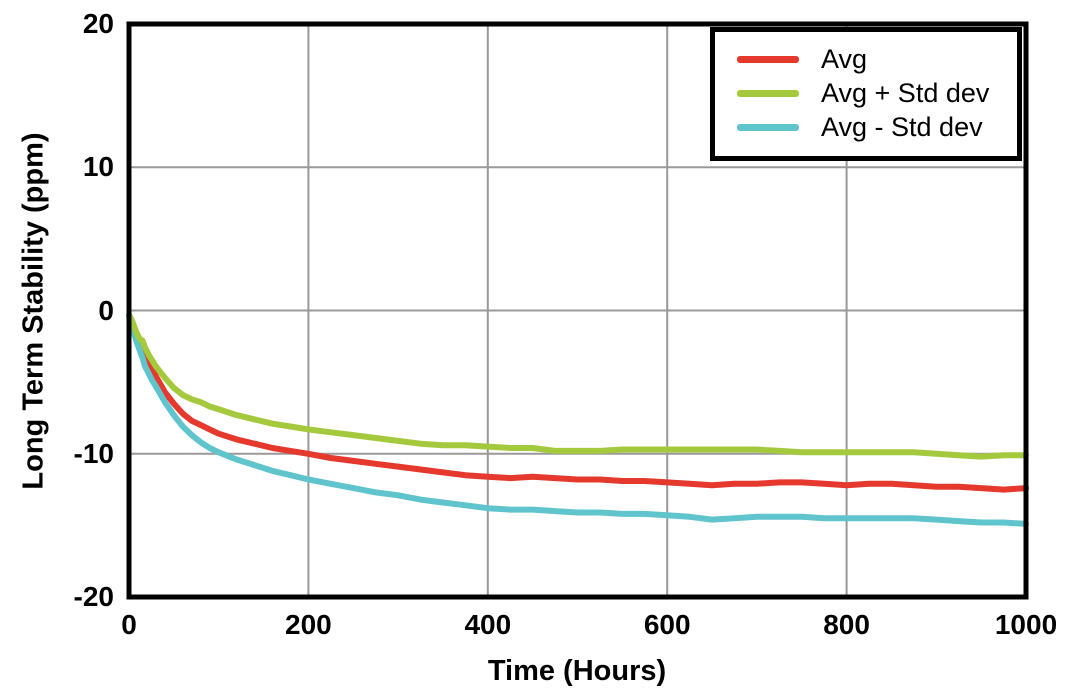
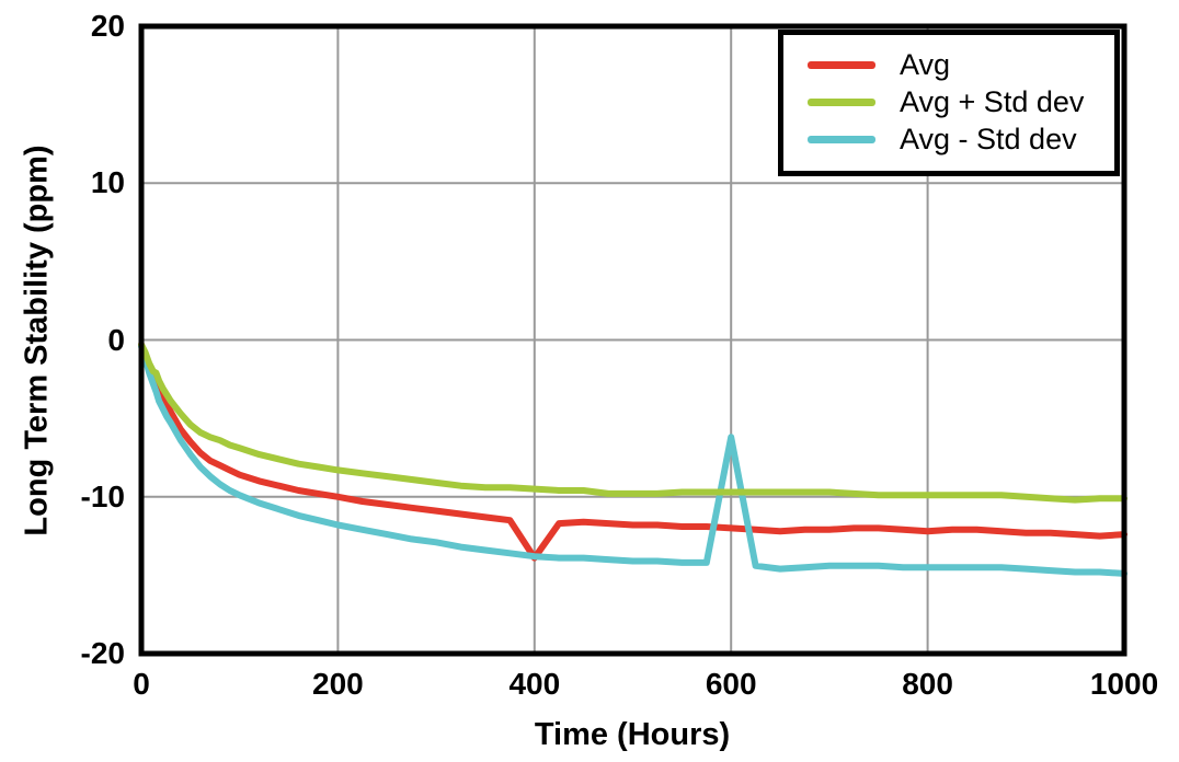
Avg/400: -11.6 -> -13.9
Avg - Std dev/600: -14.3 -> -6.2
